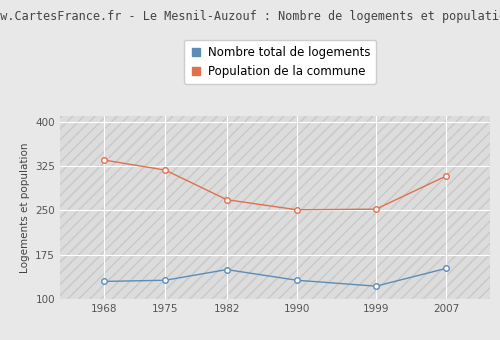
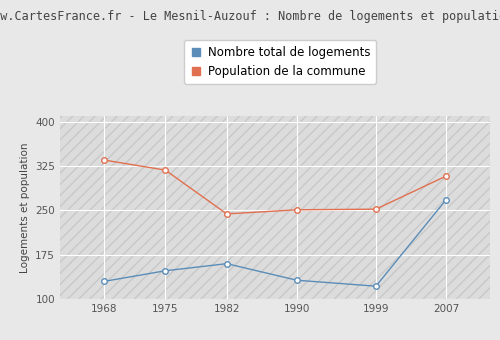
Nombre total de logements/1975: 132 -> 148
Nombre total de logements/1982: 150 -> 160
Population de la commune/1982: 268 -> 244
Nombre total de logements/2007: 152 -> 268
